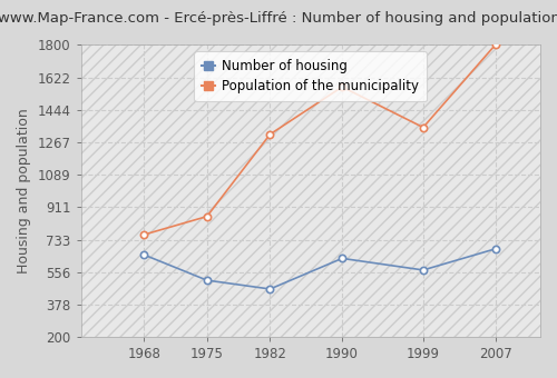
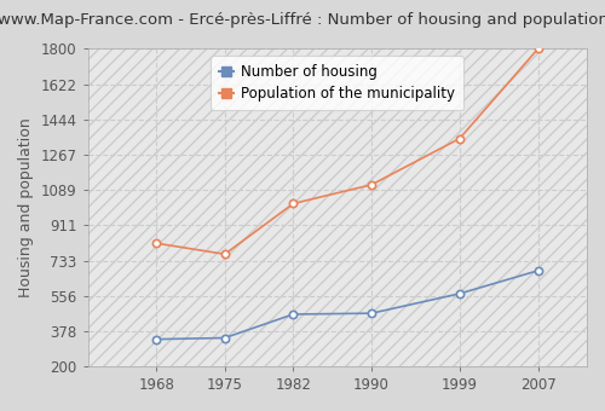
Number of housing/1968: 650 -> 340
Population of the municipality/1968: 760 -> 820
Number of housing/1975: 510 -> 340
Population of the municipality/1975: 860 -> 760
Population of the municipality/1982: 1310 -> 1020
Number of housing/1990: 630 -> 470
Population of the municipality/1990: 1570 -> 1120
